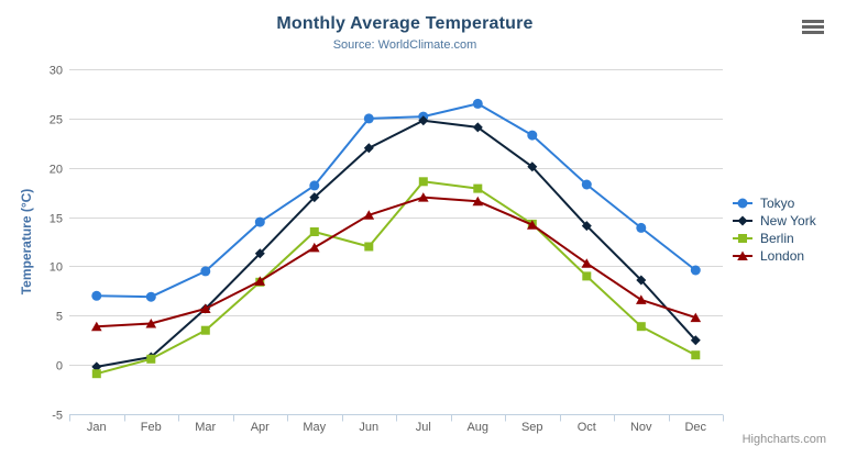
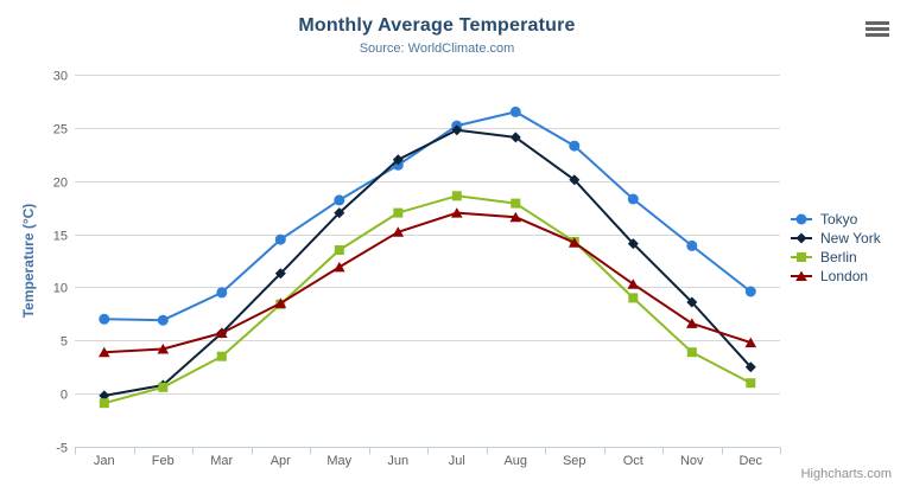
Tokyo/Jun: 25 -> 22
Berlin/Jun: 12 -> 17
